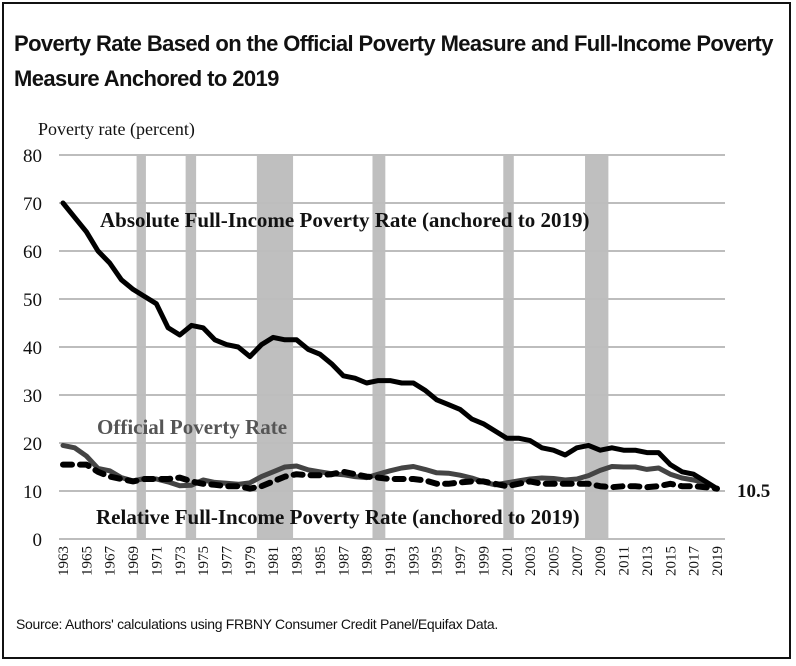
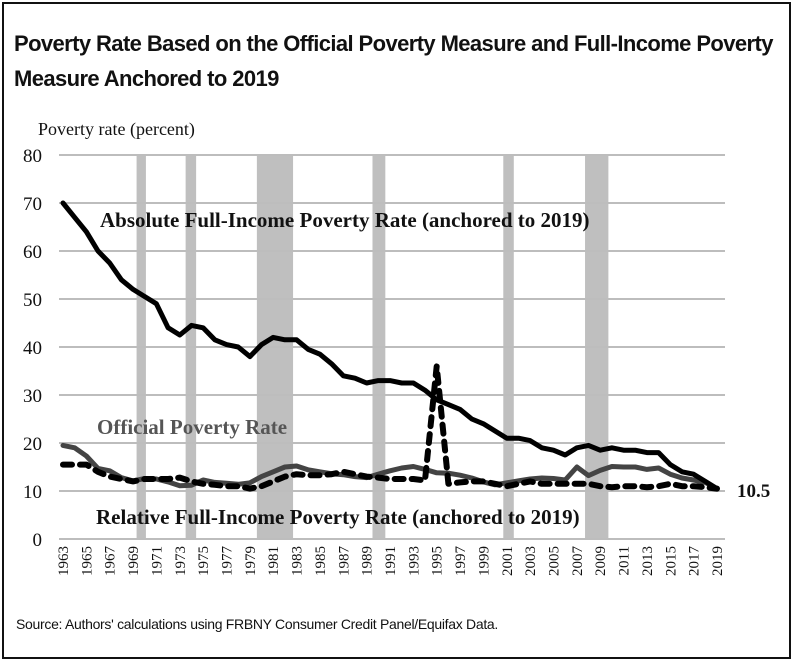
Relative Full-Income Poverty Rate (anchored to 2019)/1995: 12 -> 36
Official Poverty Rate/2007: 12 -> 15
